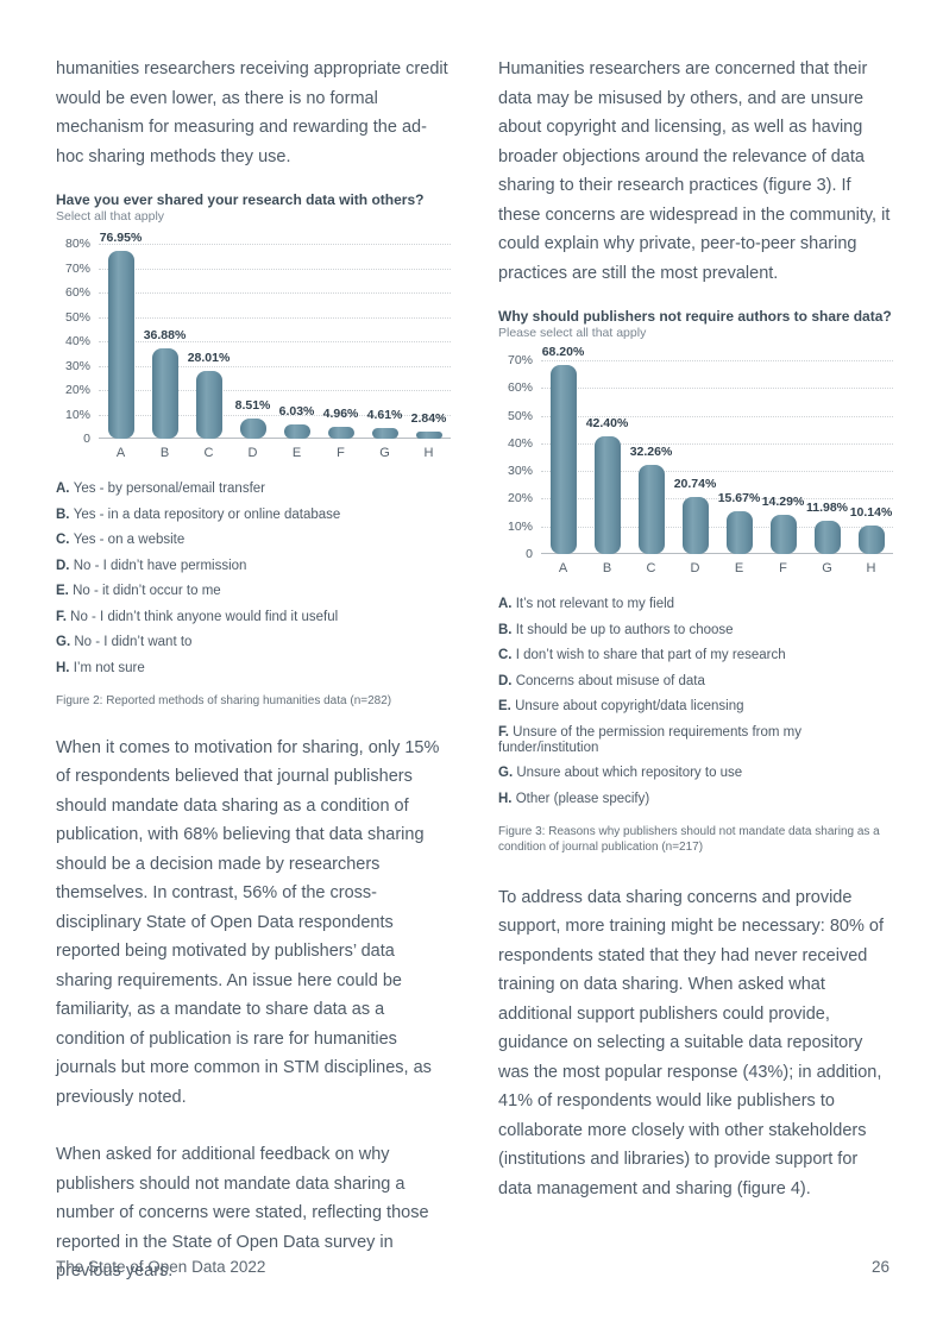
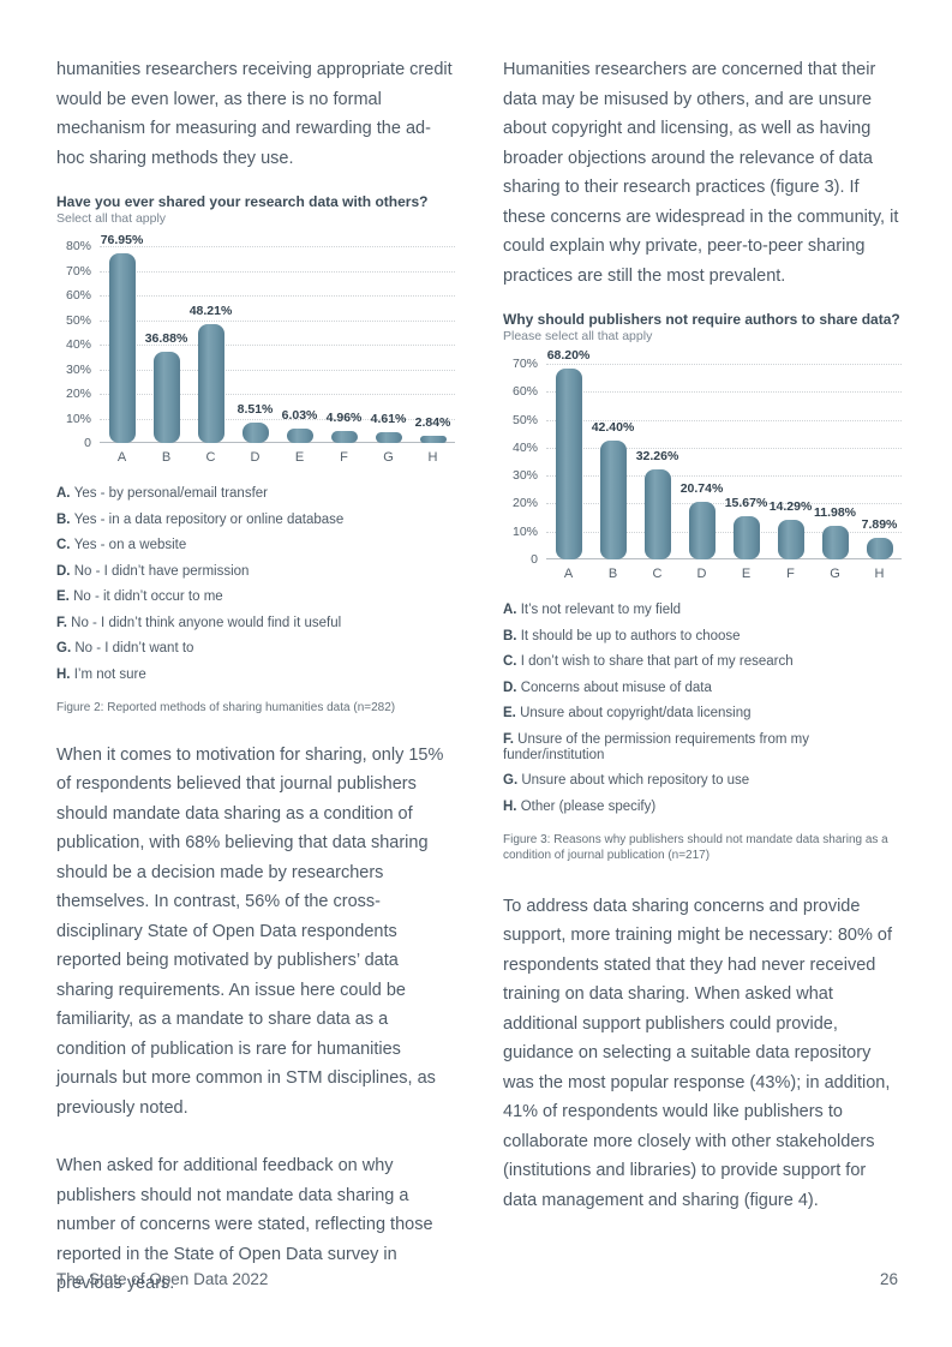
Have you ever shared your research data with others?/C: 28.01% -> 48.21%
Why should publishers not require authors to share data?/H: 10.14% -> 7.89%
